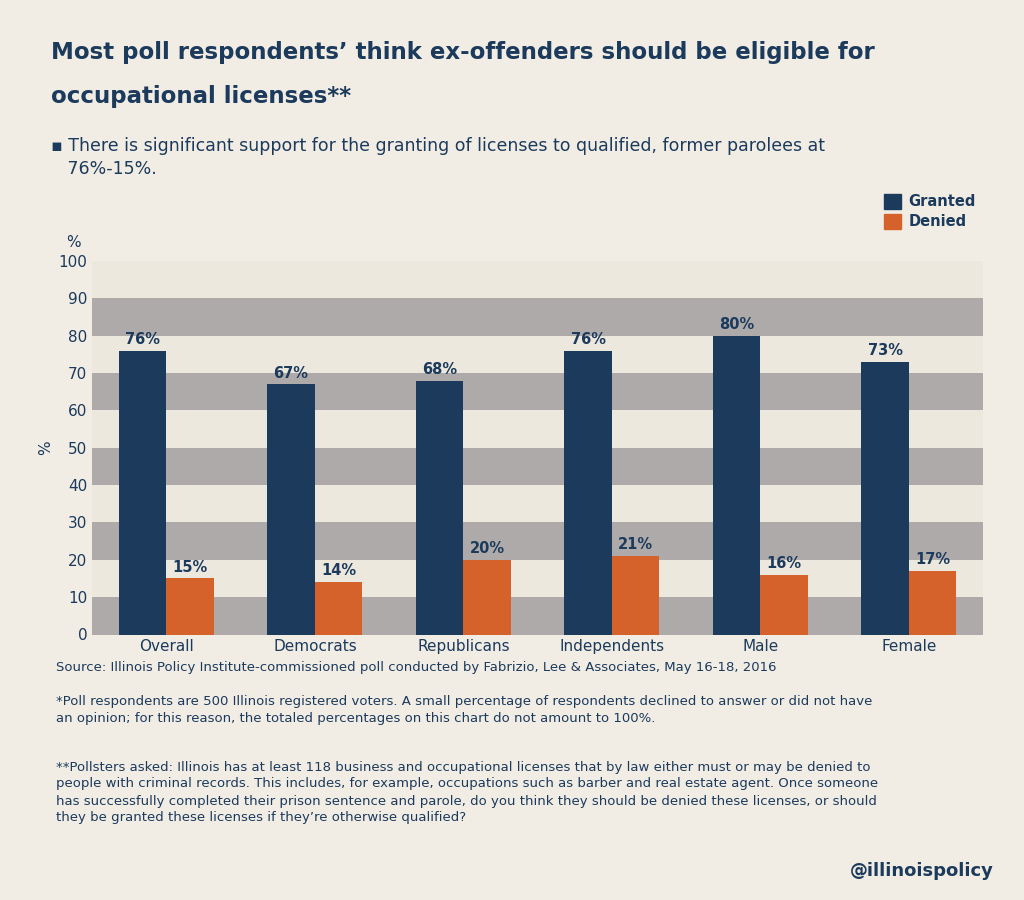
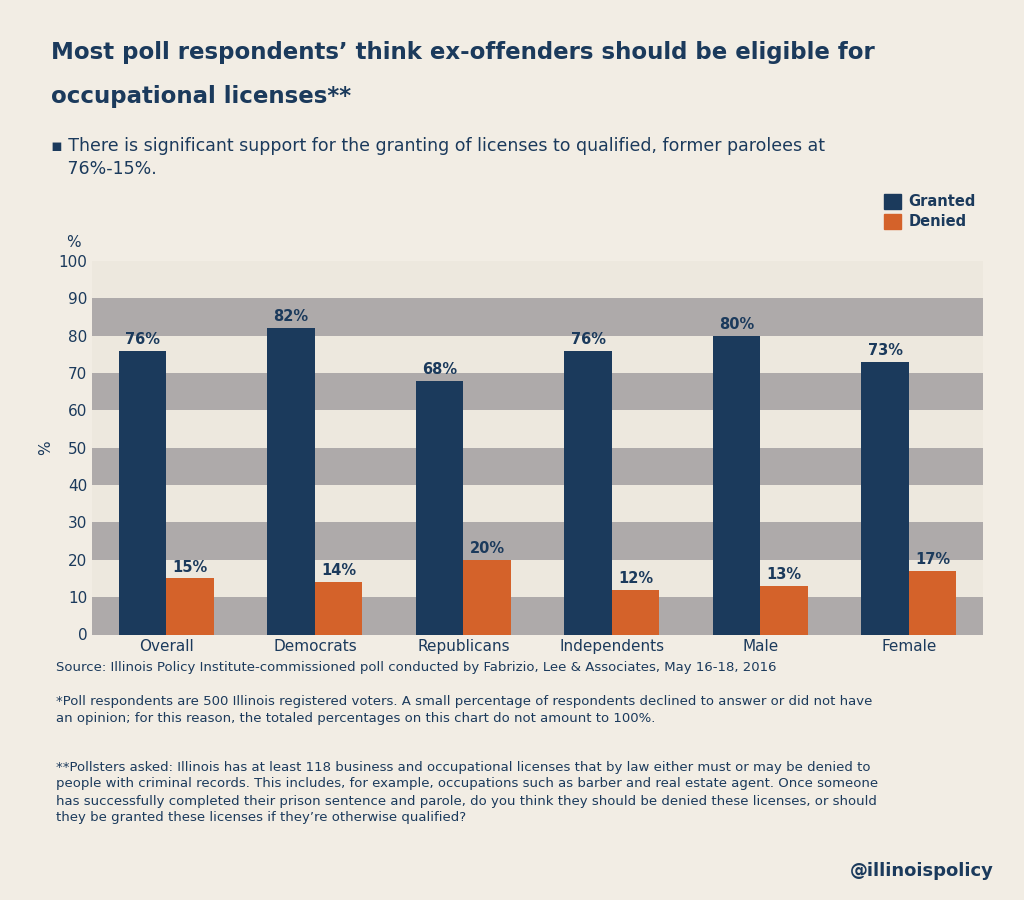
Granted/Democrats: 67% -> 82%
Denied/Independents: 21% -> 12%
Denied/Male: 16% -> 13%
